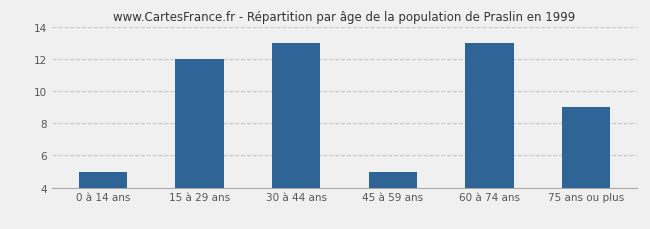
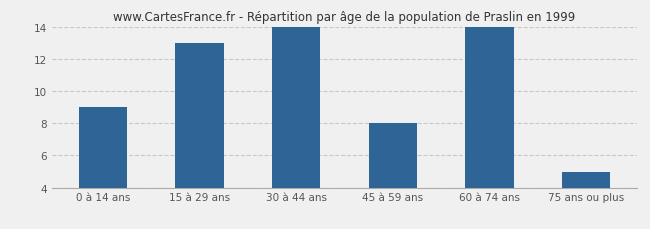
0 à 14 ans: 5 -> 9
15 à 29 ans: 12 -> 13
30 à 44 ans: 13 -> 14
45 à 59 ans: 5 -> 8
60 à 74 ans: 13 -> 14
75 ans ou plus: 9 -> 5
